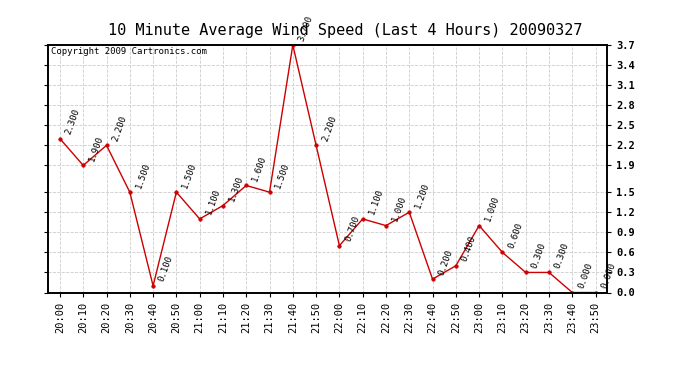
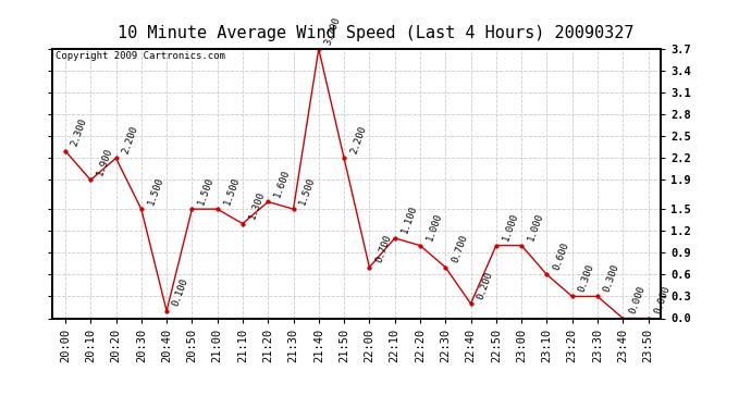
21:00: 1.100 -> 1.500
22:30: 1.200 -> 0.700
22:50: 0.400 -> 1.000
